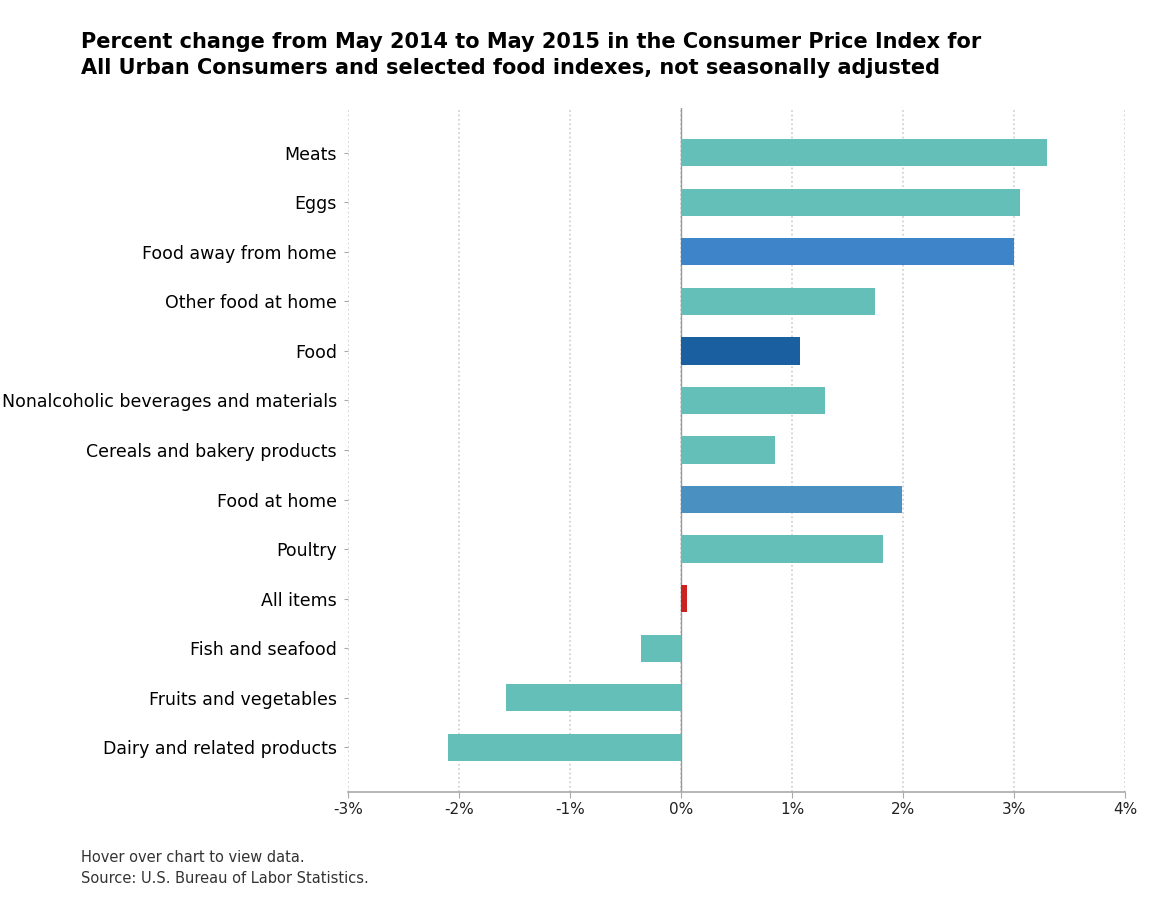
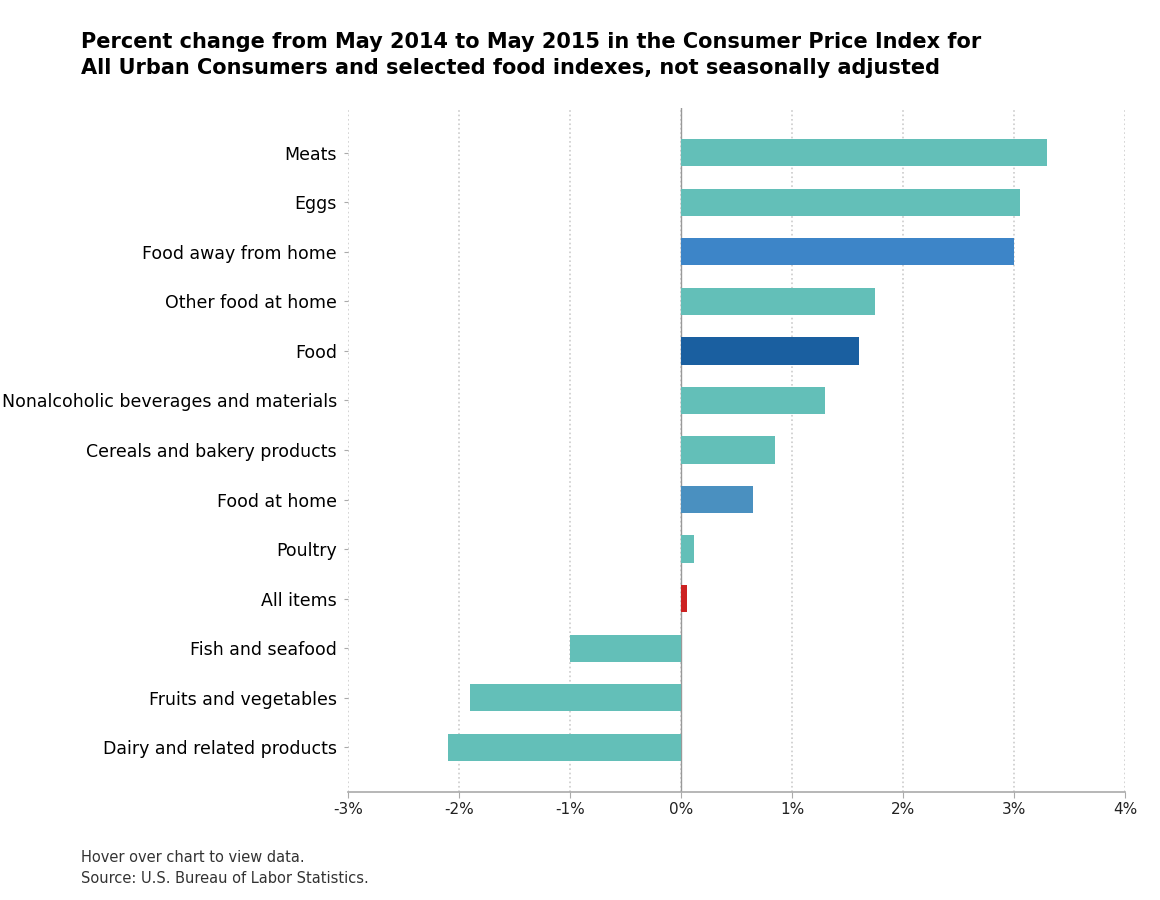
Food: 1.07% -> 1.60%
Food at home: 1.99% -> 0.65%
Poultry: 1.82% -> 0.12%
Fish and seafood: -0.36% -> -1.00%
Fruits and vegetables: -1.58% -> -1.90%
